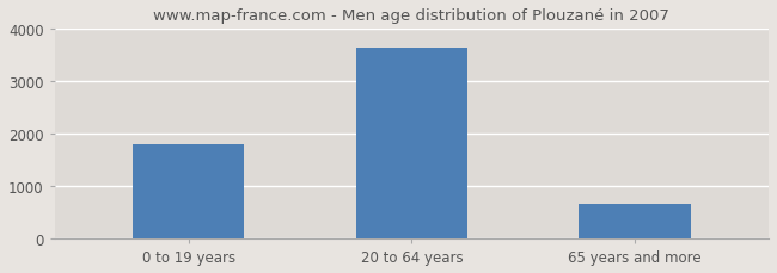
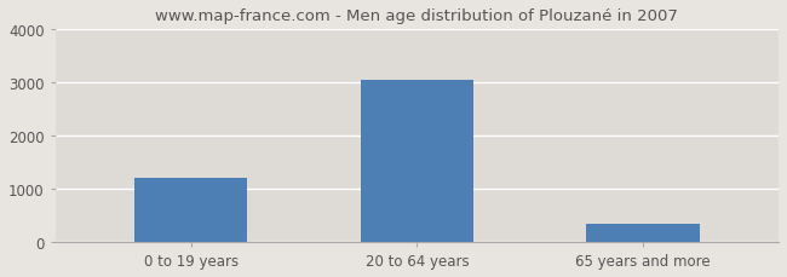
0 to 19 years: 1800 -> 1200
20 to 64 years: 3650 -> 3050
65 years and more: 650 -> 350
